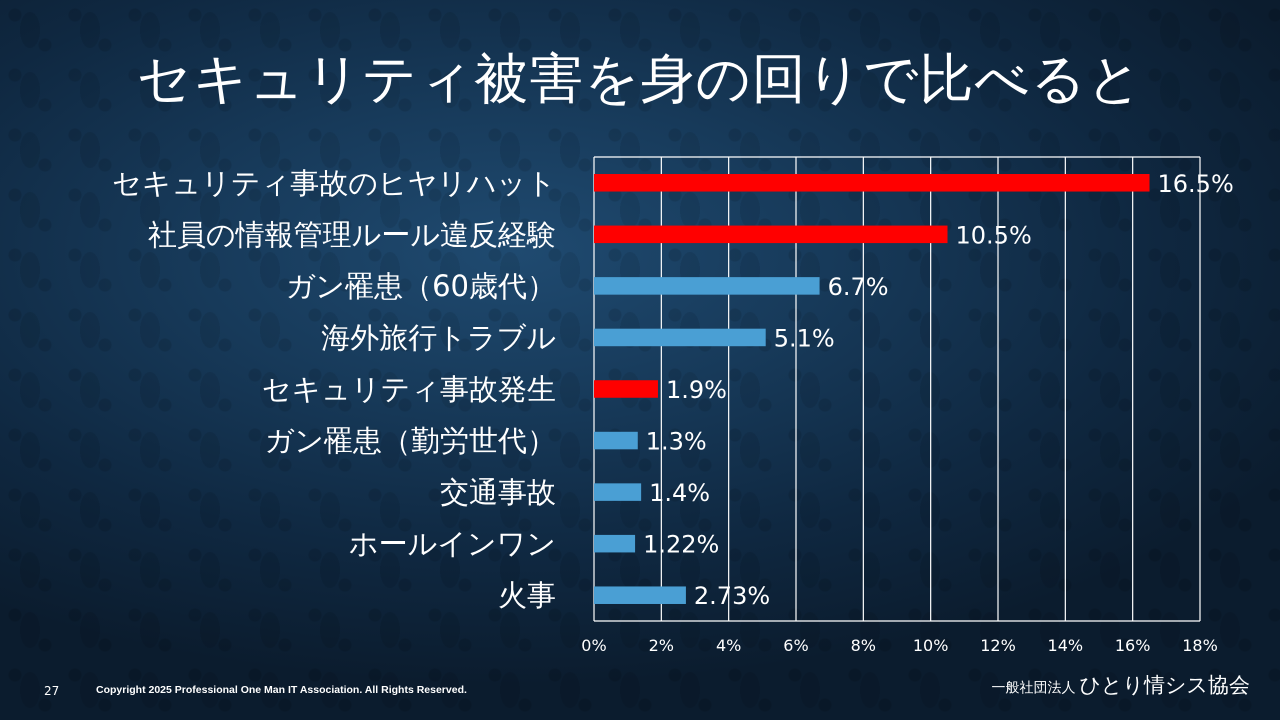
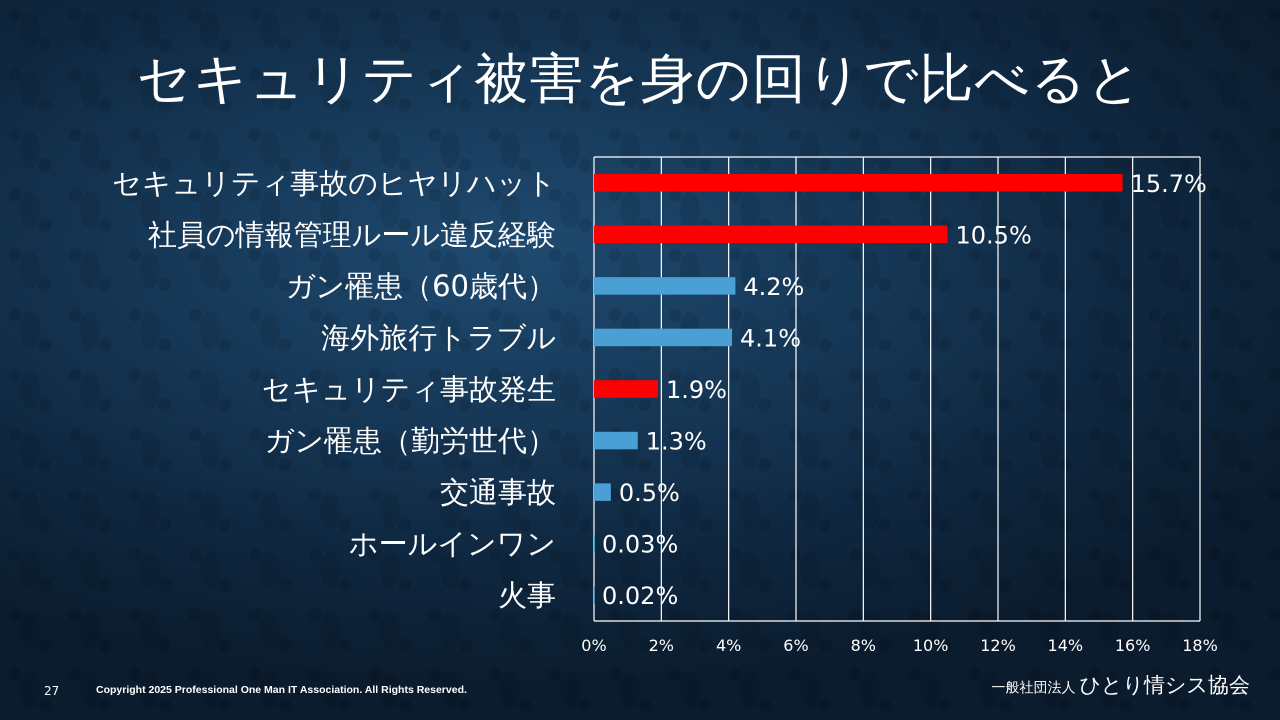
セキュリティ事故のヒヤリハット: 16.5% -> 15.7%
ガン罹患（60歳代）: 6.7% -> 4.2%
海外旅行トラブル: 5.1% -> 4.1%
交通事故: 1.4% -> 0.5%
ホールインワン: 1.22% -> 0.03%
火事: 2.73% -> 0.02%
